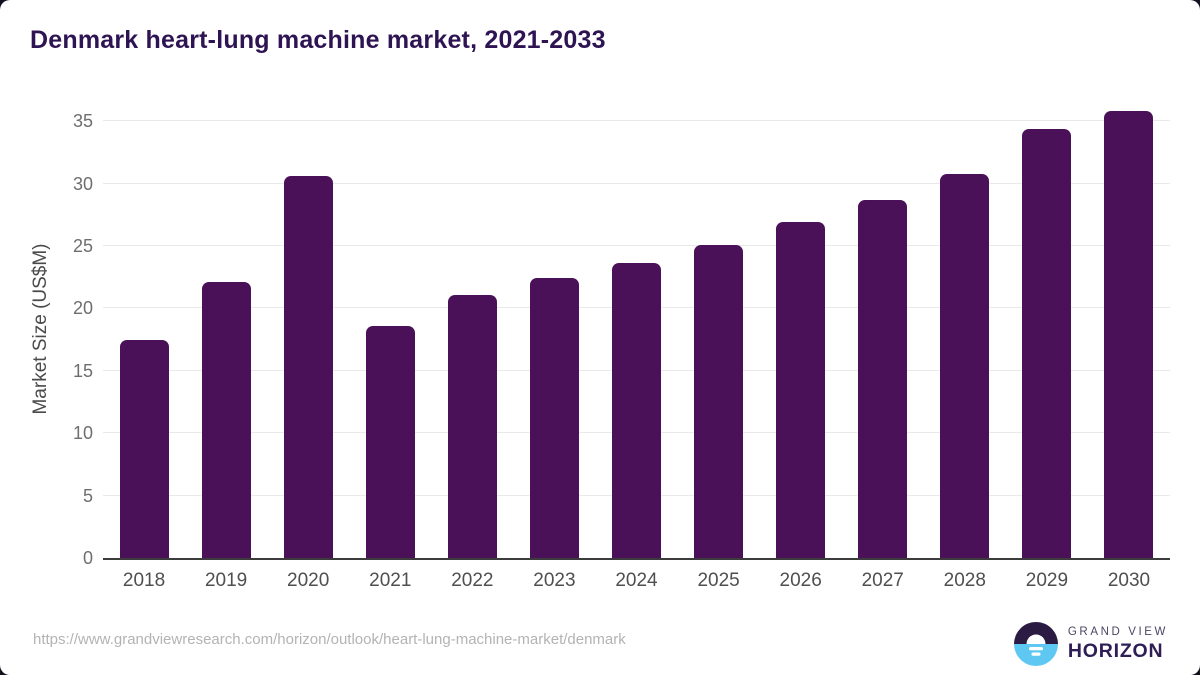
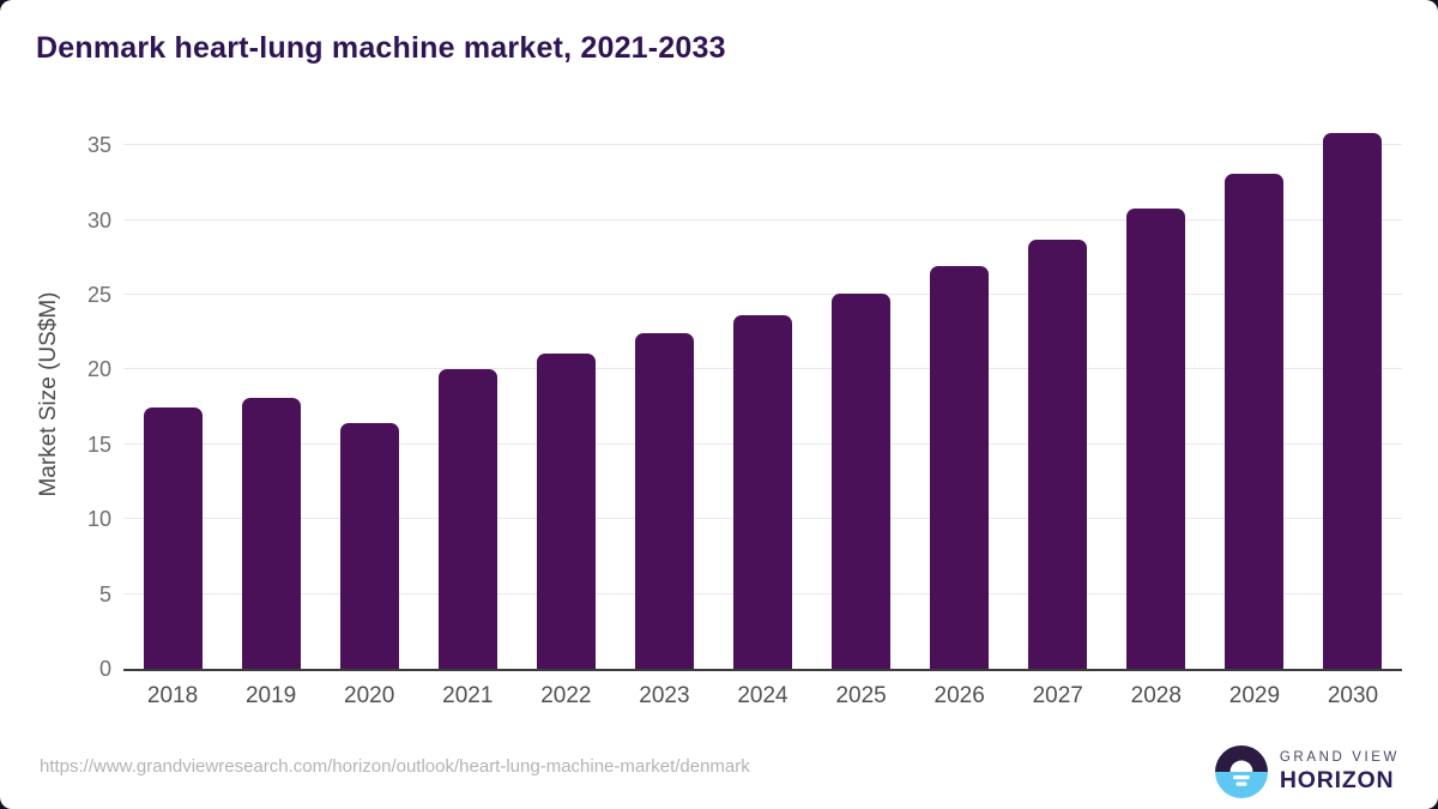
2019: 22.1 -> 18.1
2020: 30.6 -> 16.4
2021: 18.6 -> 20.0
2029: 34.4 -> 33.1
